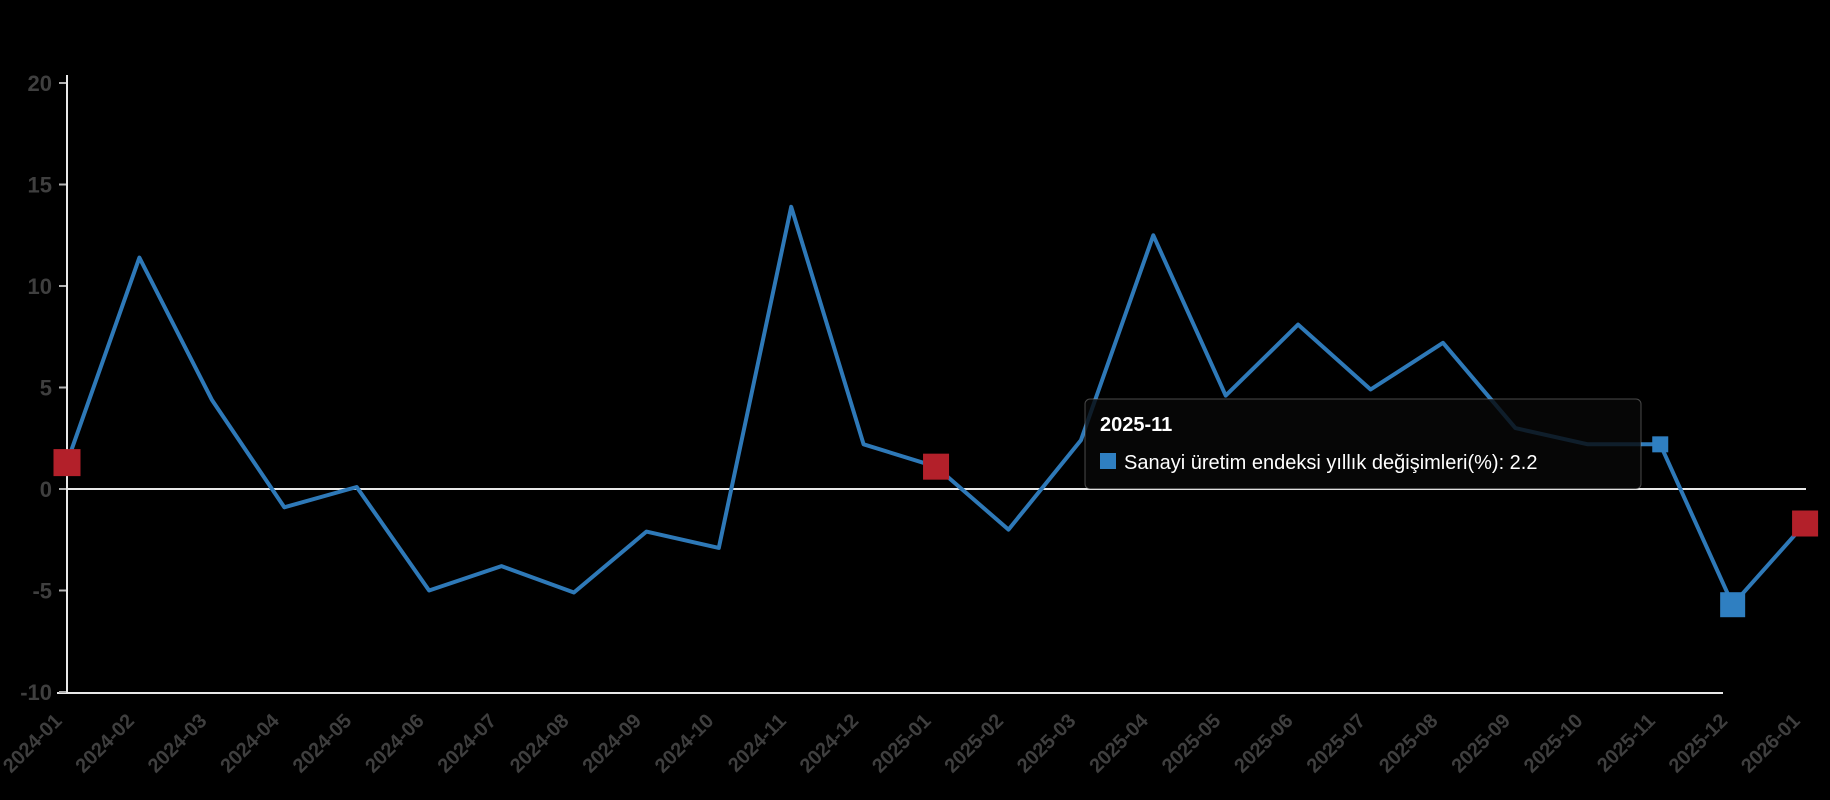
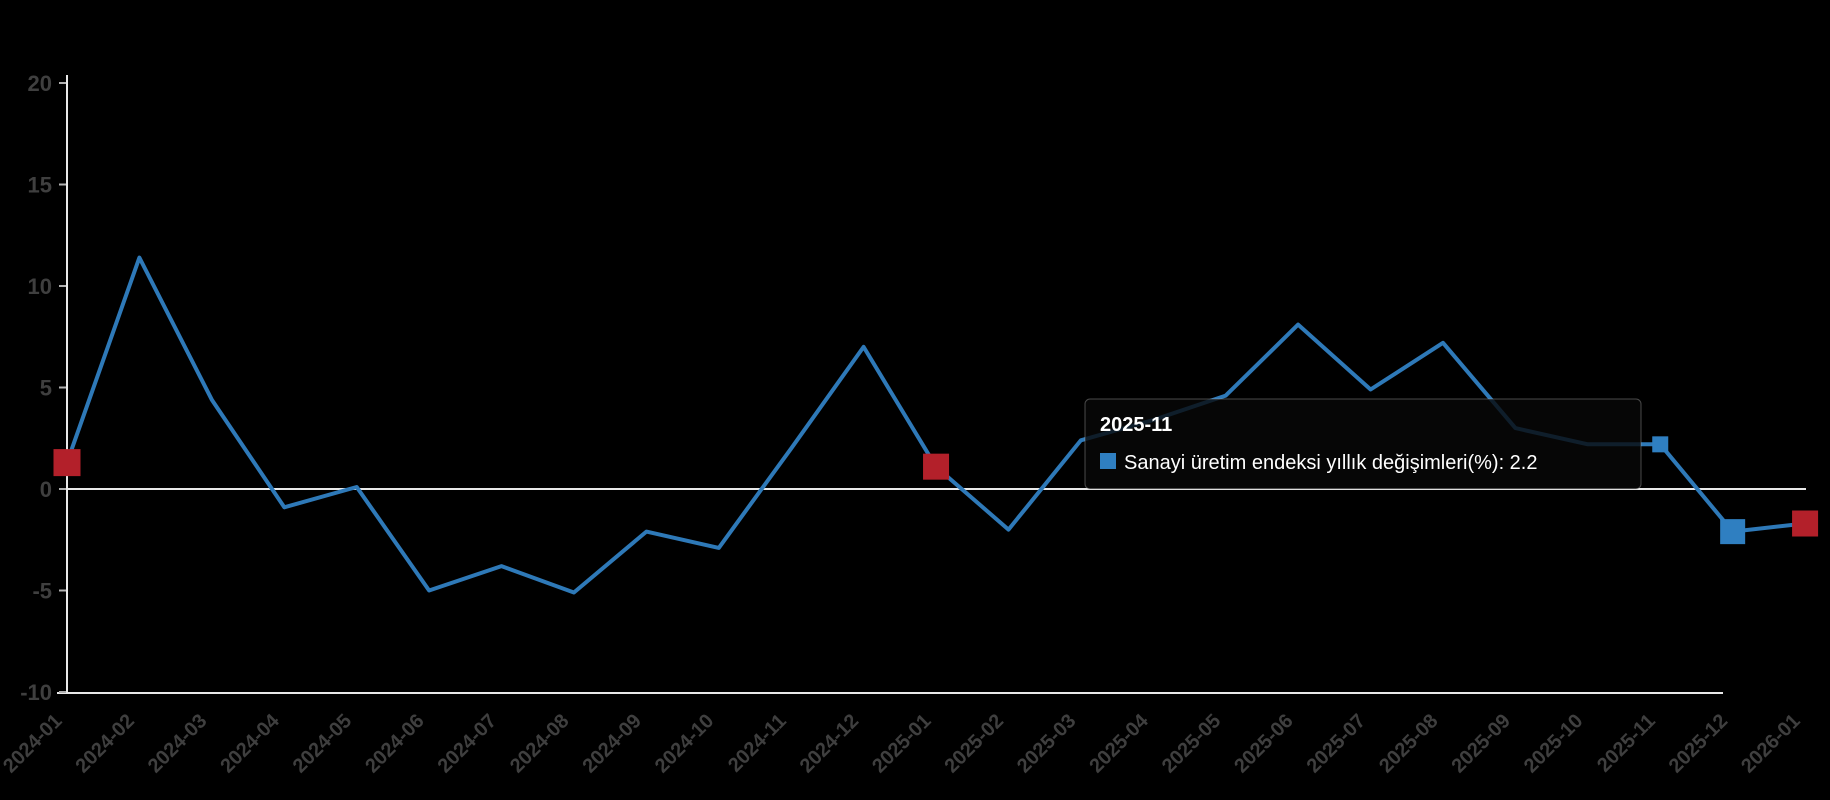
2024-11: 13.9 -> 2.0
2024-12: 2.2 -> 7.0
2025-04: 12.5 -> 3.4
2025-12: -5.7 -> -2.1
